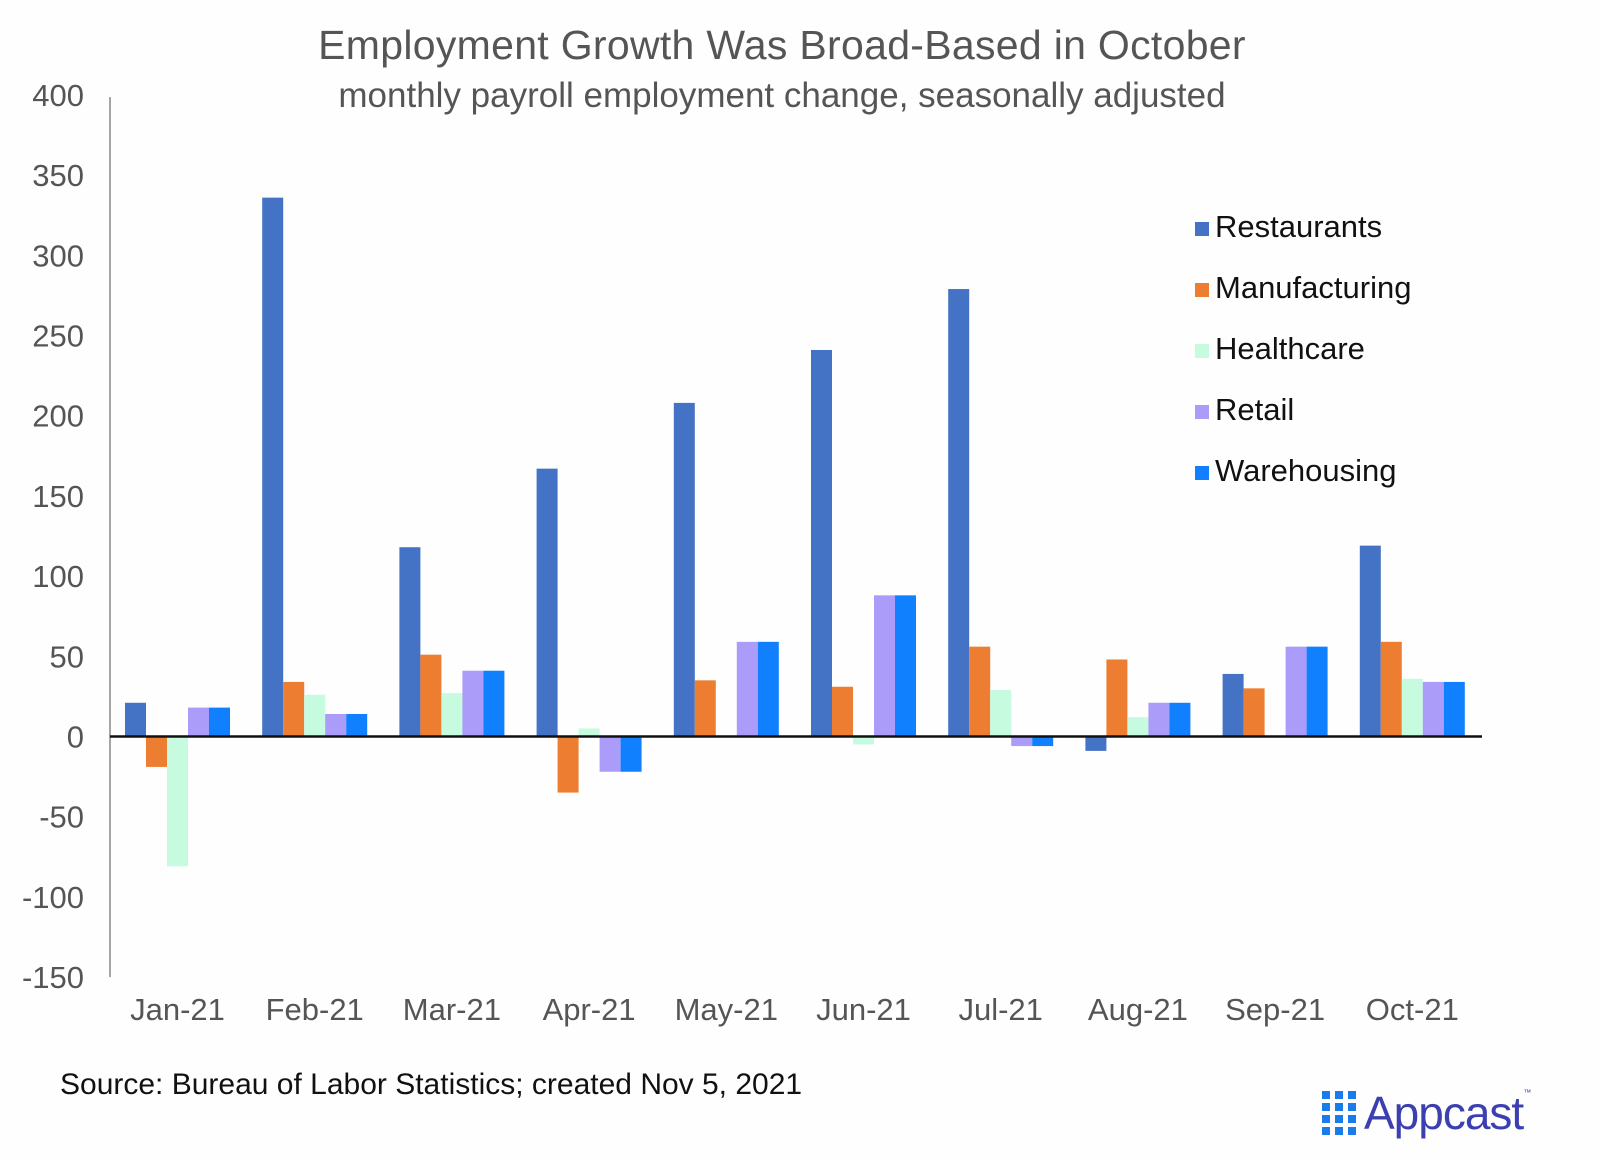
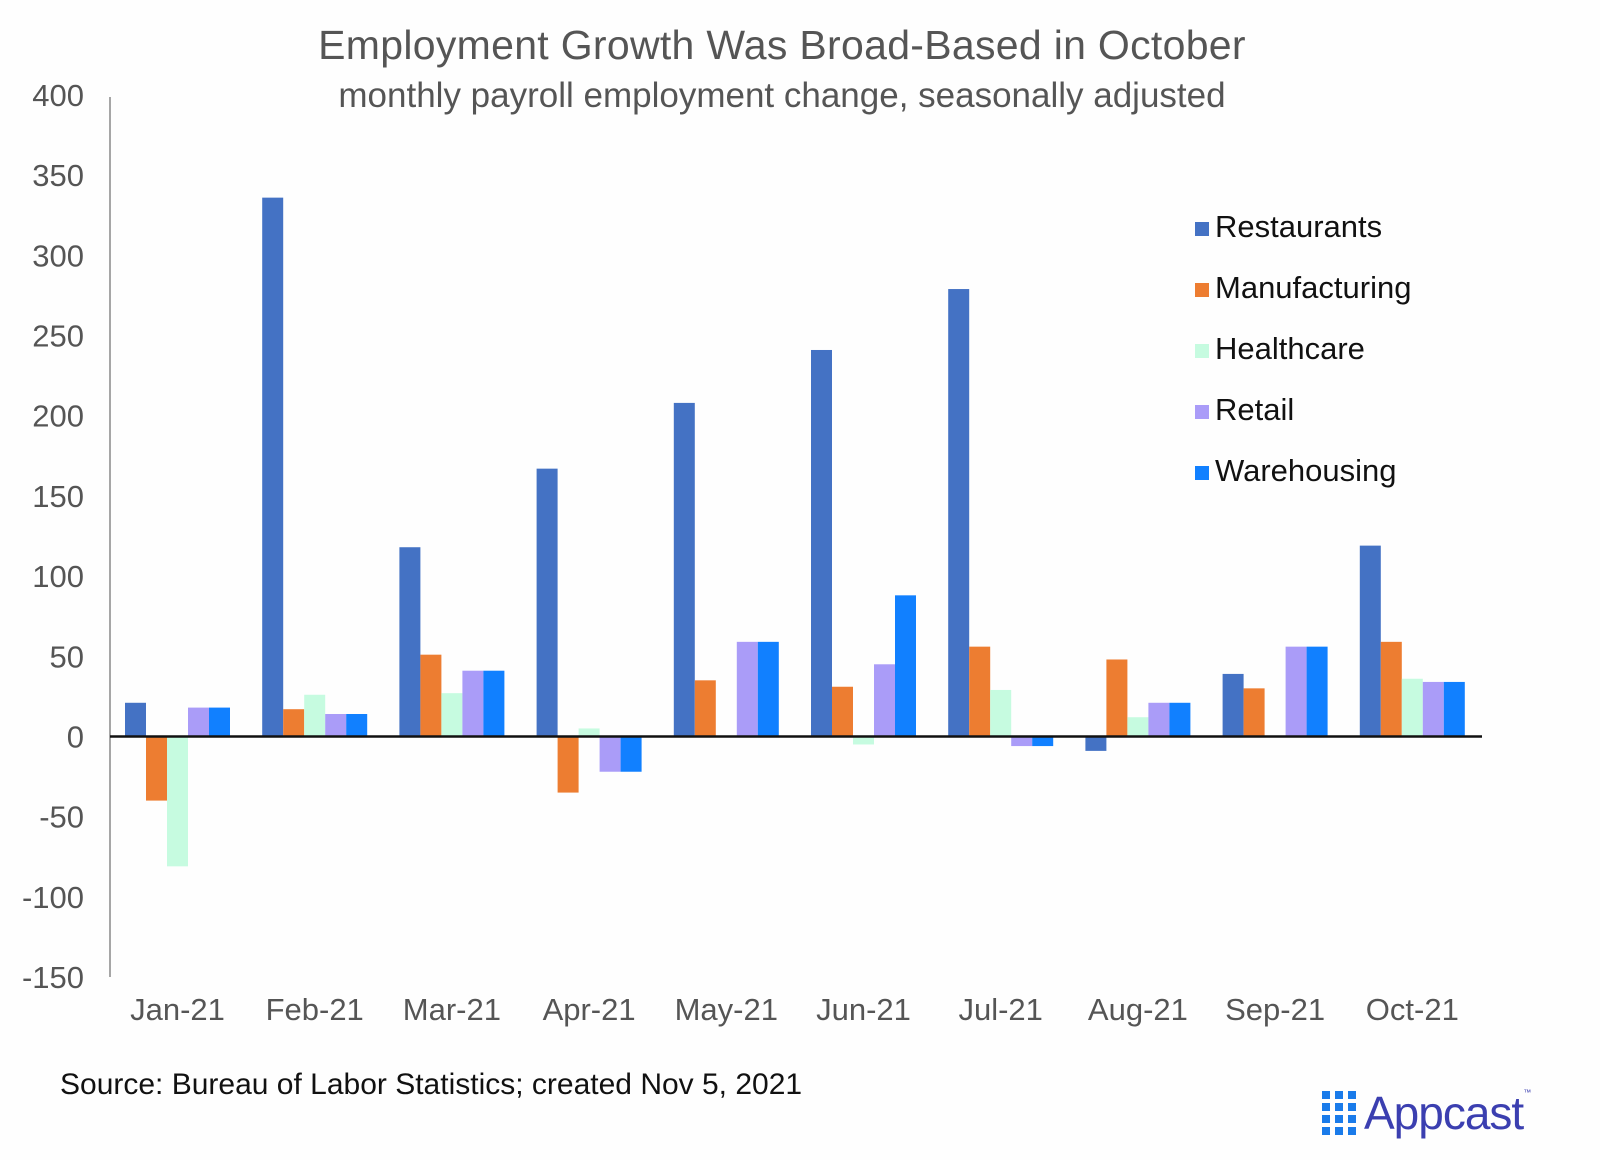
Manufacturing/Jan-21: -19 -> -40
Manufacturing/Feb-21: 34 -> 17
Retail/Jun-21: 88 -> 45
